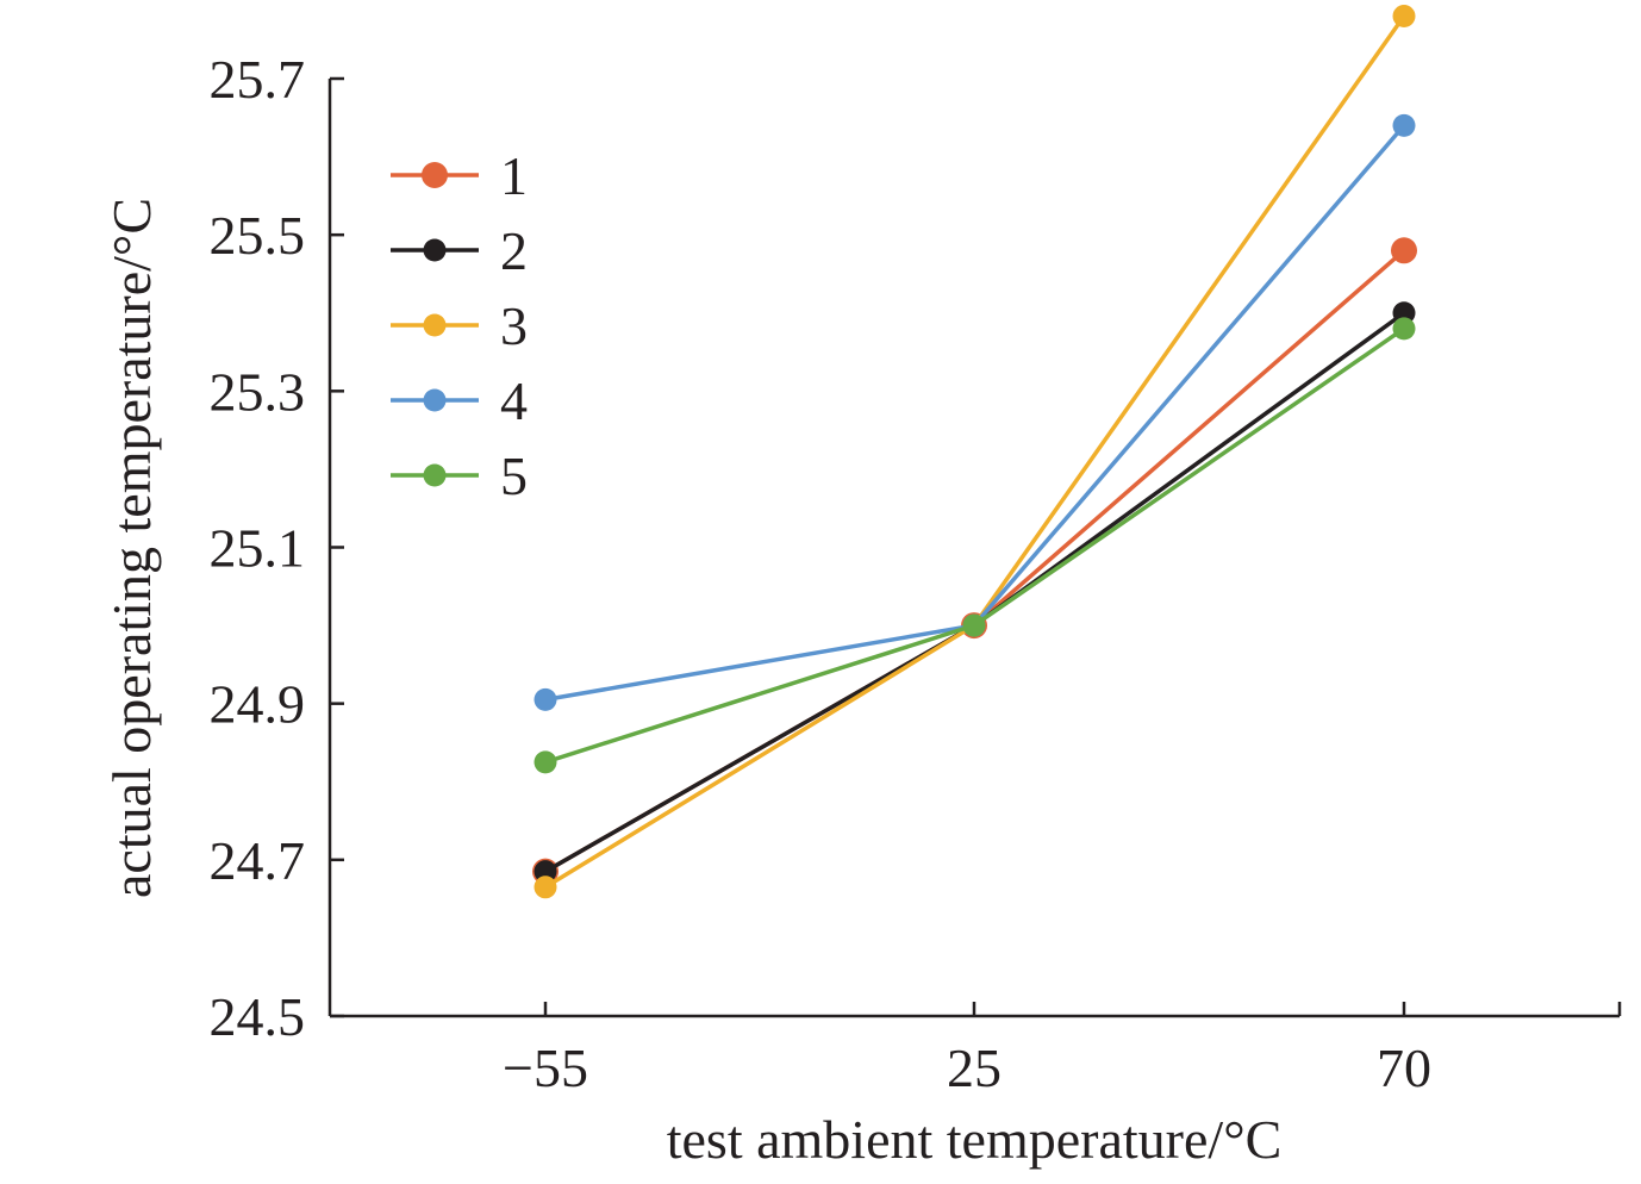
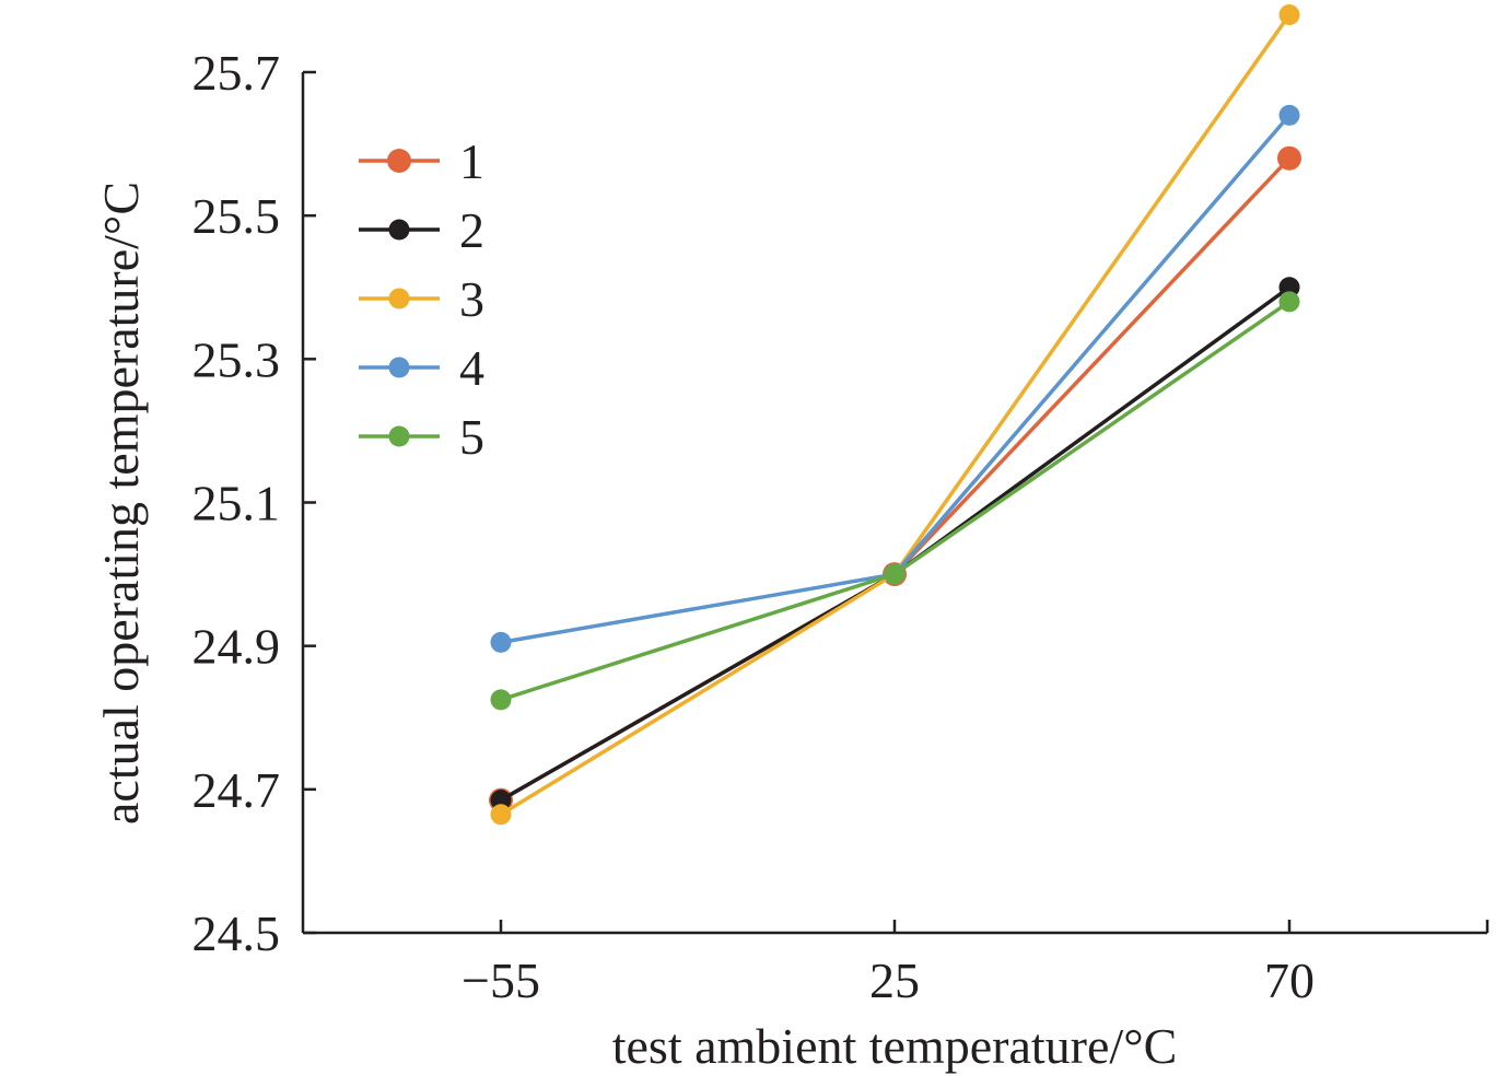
1/70: 25.48 -> 25.58
